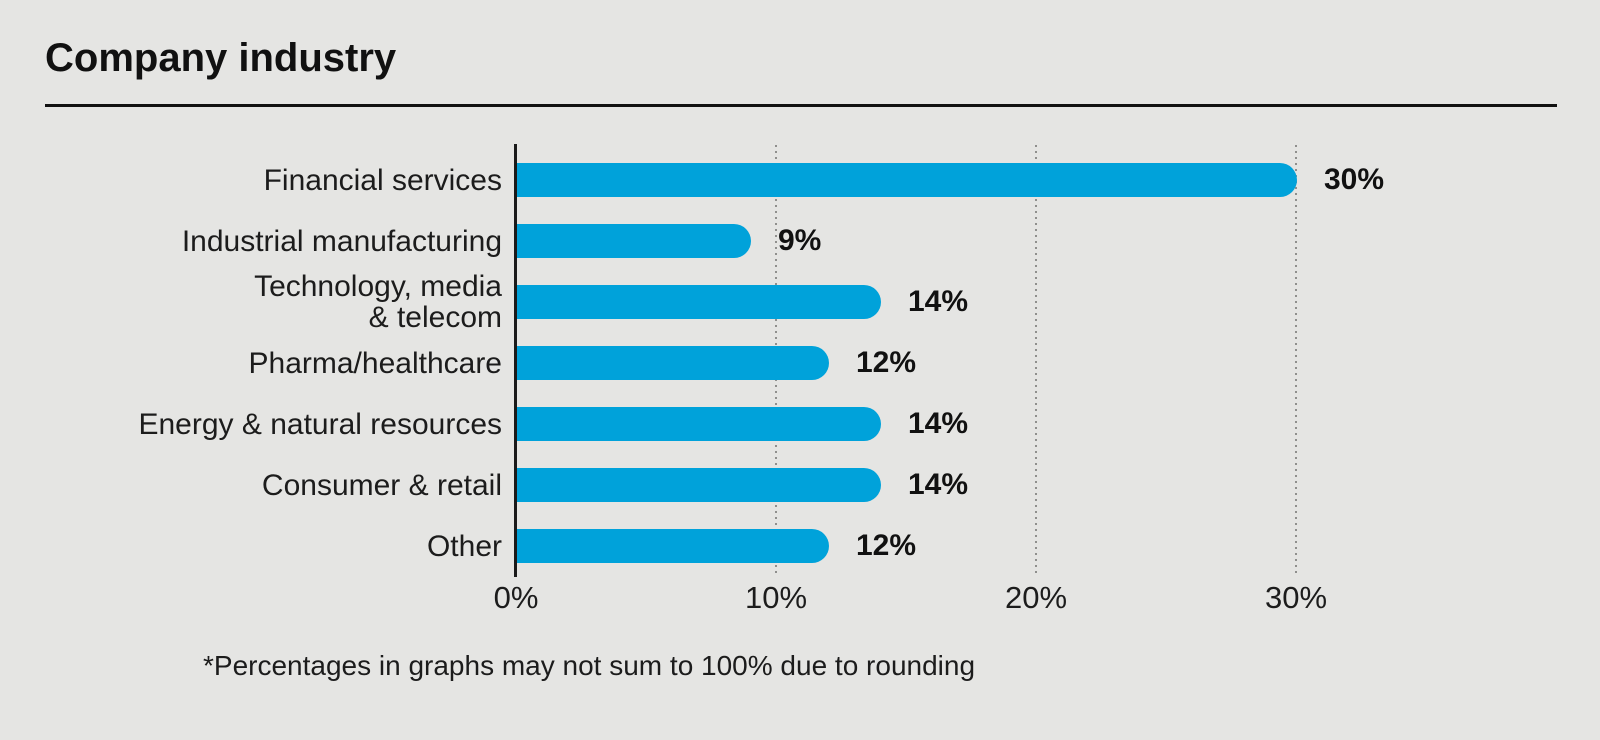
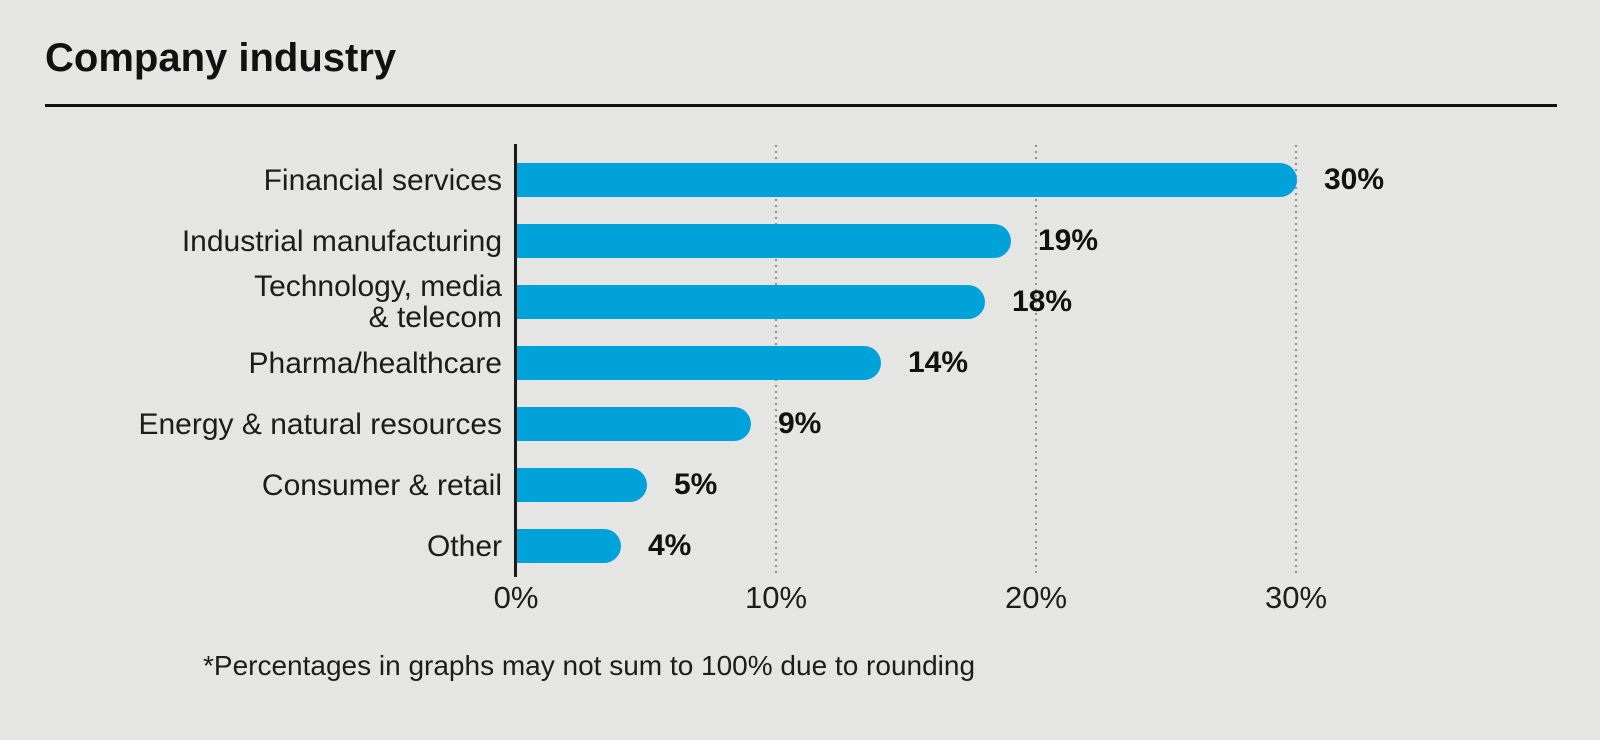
Industrial manufacturing: 9% -> 19%
Technology, media & telecom: 14% -> 18%
Pharma/healthcare: 12% -> 14%
Energy & natural resources: 14% -> 9%
Consumer & retail: 14% -> 5%
Other: 12% -> 4%
